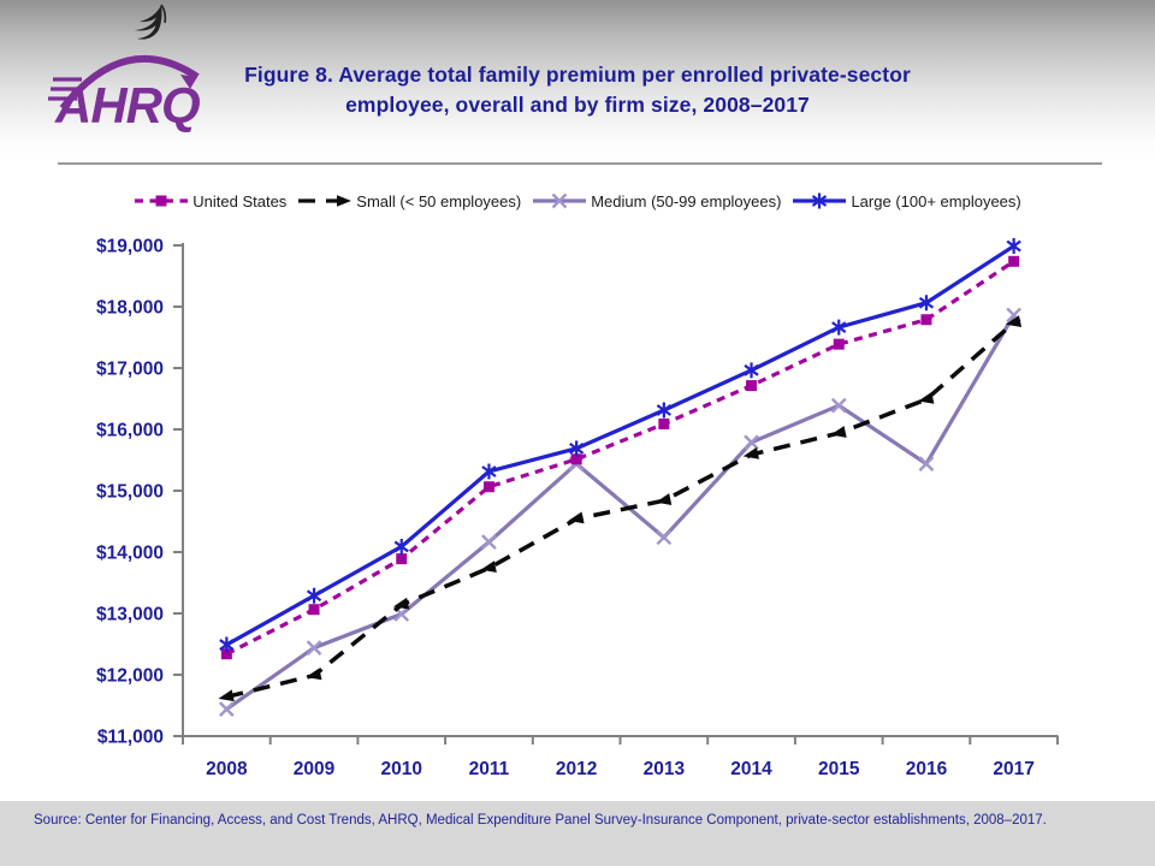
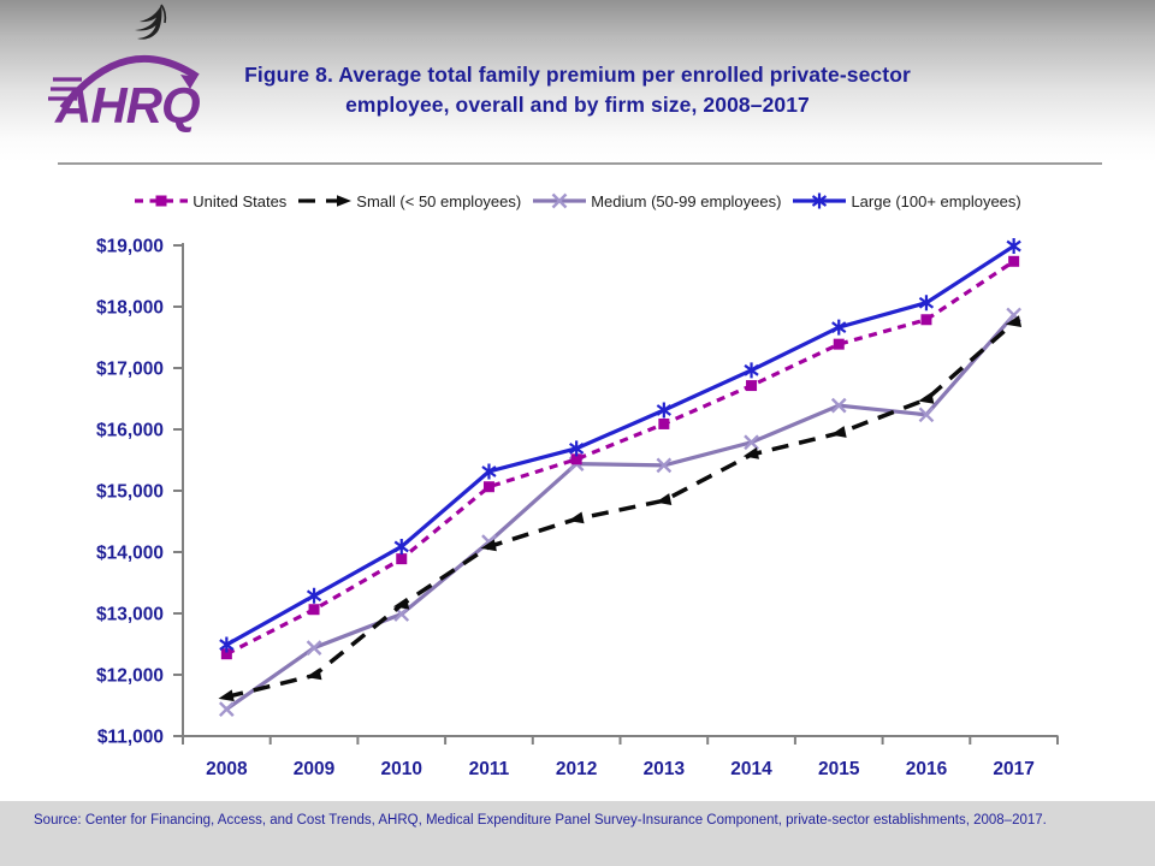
Small (< 50 employees)/2011: $13700 -> $14000
Medium (50-99 employees)/2013: $14200 -> $15400
Medium (50-99 employees)/2016: $15400 -> $16200
